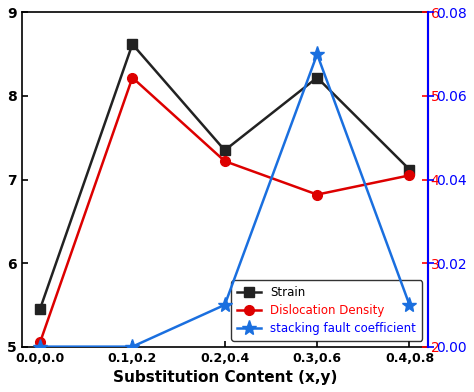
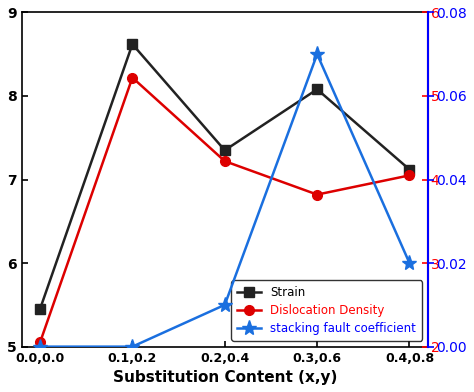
Strain/0.3,0.6: 8.22 -> 8.08
stacking fault coefficient/0.4,0.8: 0.01 -> 0.02
